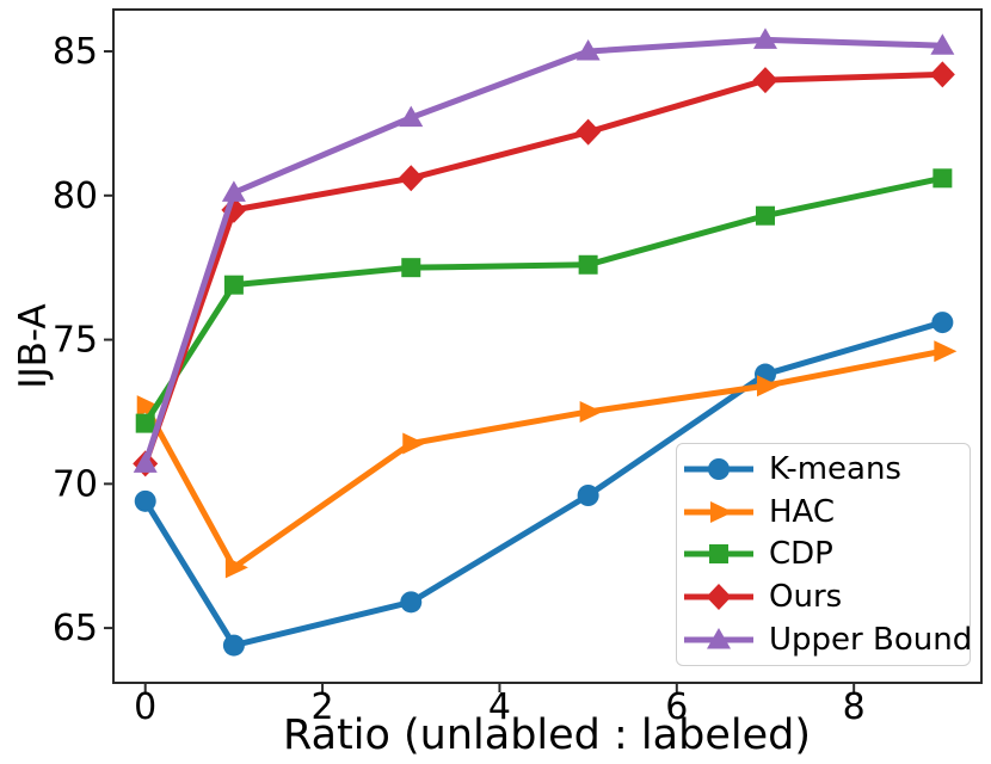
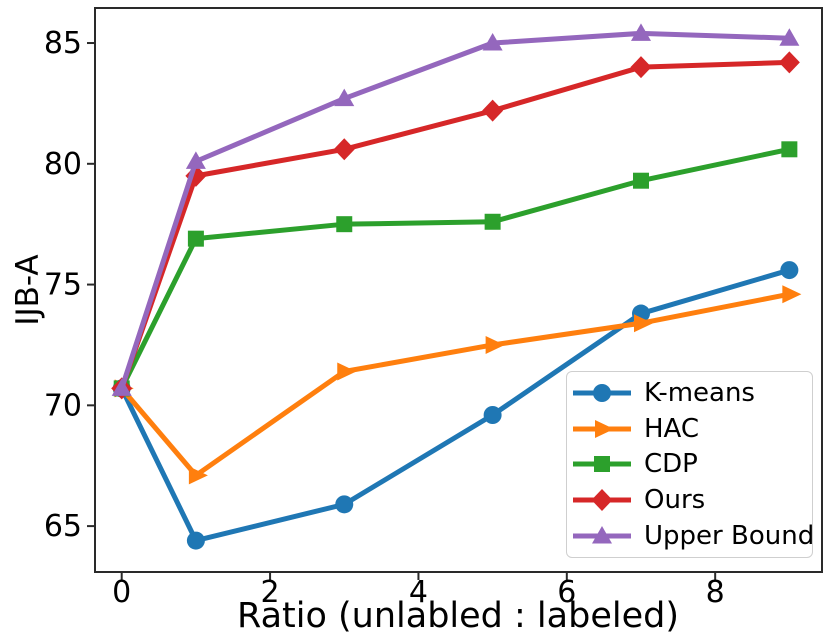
K-means/0: 69.4 -> 70.7
HAC/0: 72.7 -> 70.7
CDP/0: 72.1 -> 70.7
